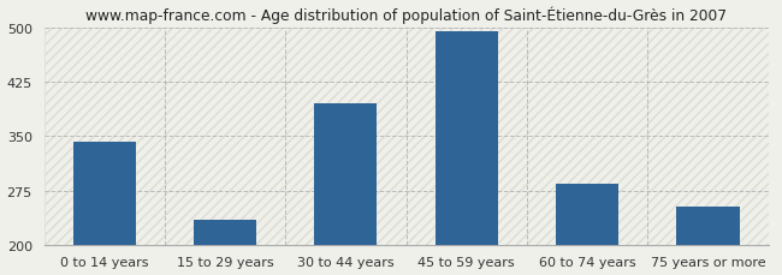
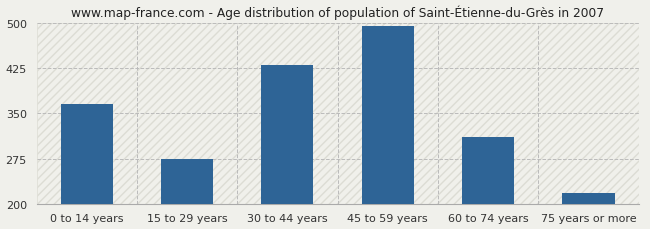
0 to 14 years: 342 -> 365
15 to 29 years: 234 -> 275
30 to 44 years: 396 -> 430
60 to 74 years: 284 -> 310
75 years or more: 252 -> 218
